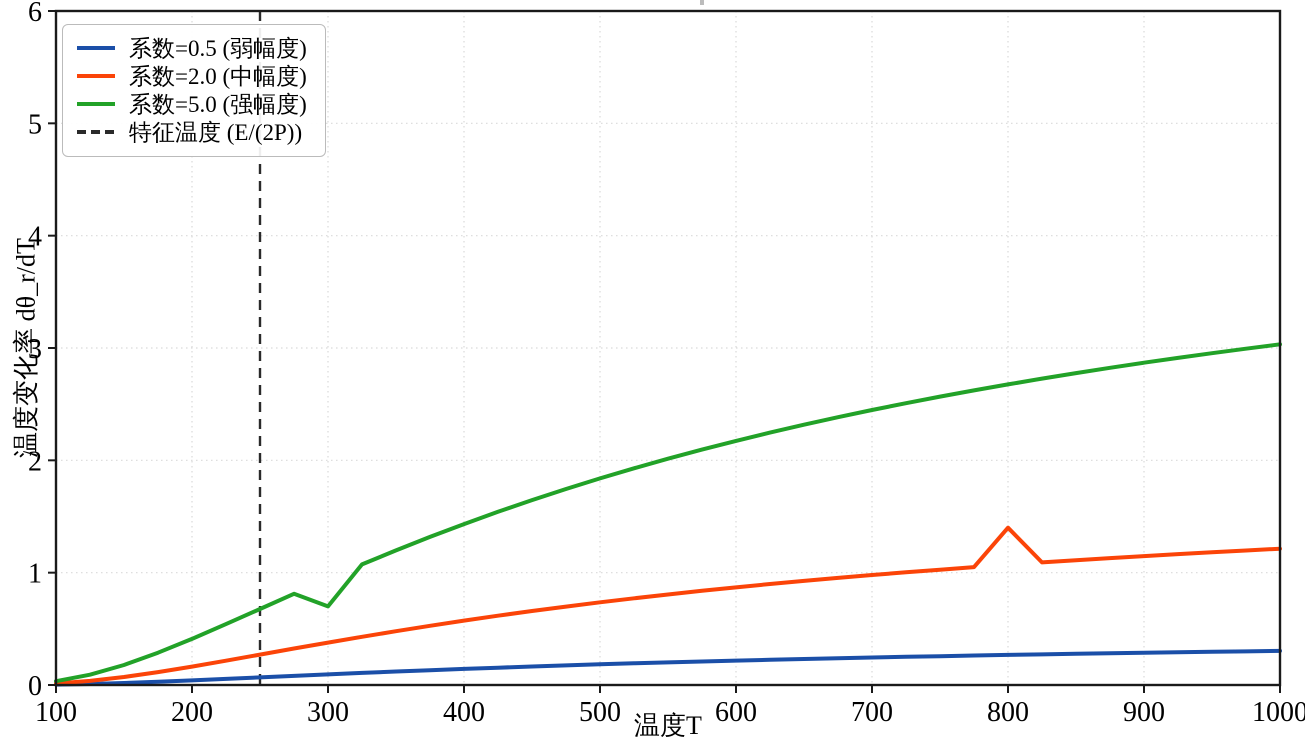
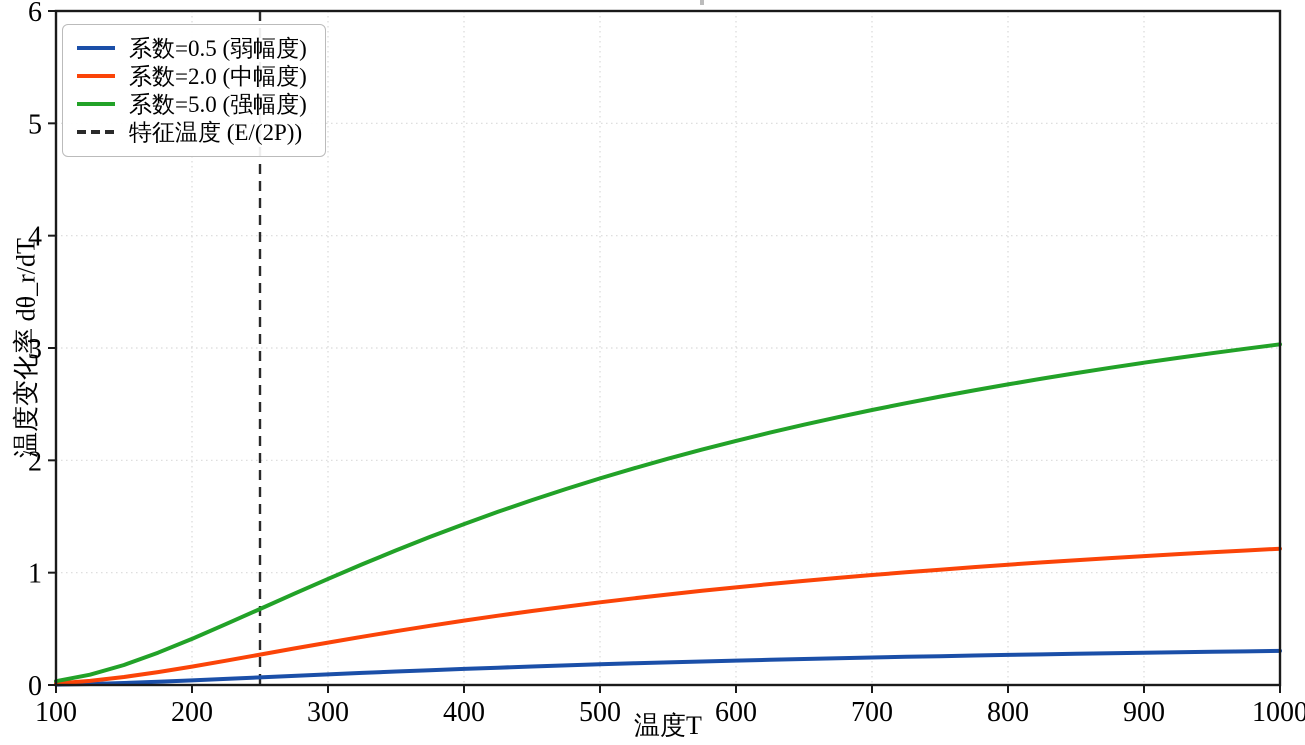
系数=5.0 (强幅度)/300: 0.70 -> 0.94
系数=2.0 (中幅度)/800: 1.40 -> 1.07
